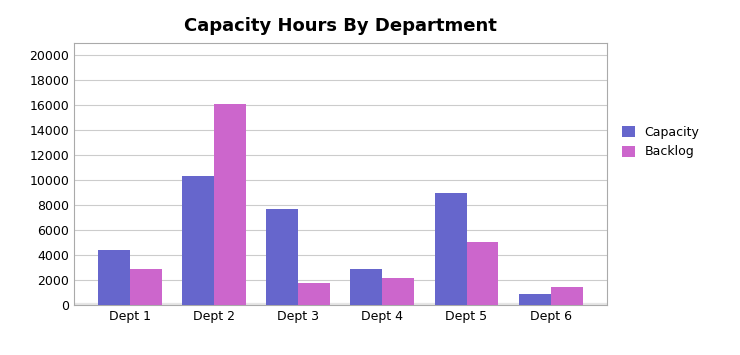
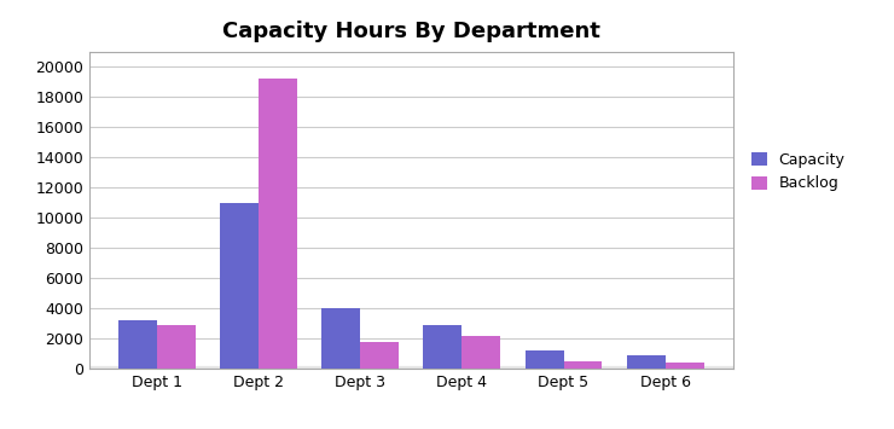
Capacity/Dept 1: 4400 -> 3200
Capacity/Dept 2: 10300 -> 11000
Backlog/Dept 2: 16100 -> 19200
Capacity/Dept 3: 7700 -> 4000
Capacity/Dept 5: 9000 -> 1200
Backlog/Dept 5: 5100 -> 500
Backlog/Dept 6: 1500 -> 400
